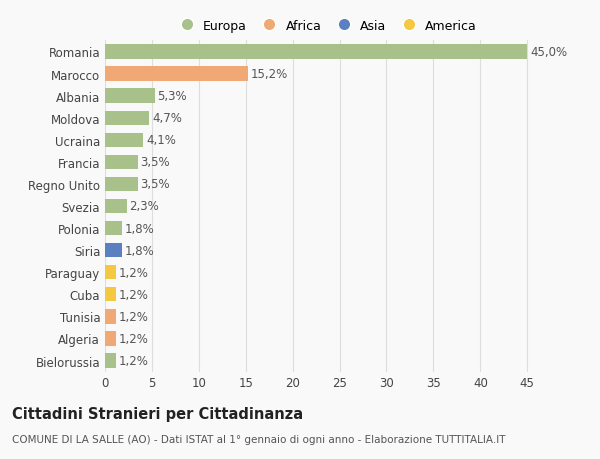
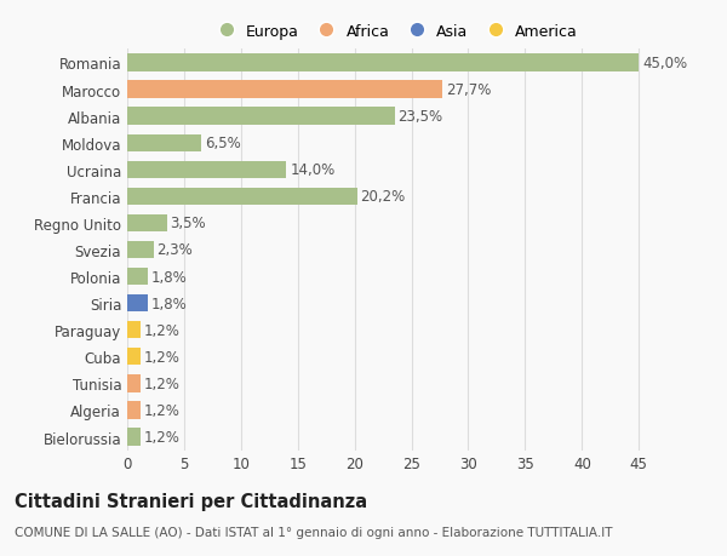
Marocco: 15,2% -> 27,7%
Albania: 5,3% -> 23,5%
Moldova: 4,7% -> 6,5%
Ucraina: 4,1% -> 14,0%
Francia: 3,5% -> 20,2%
